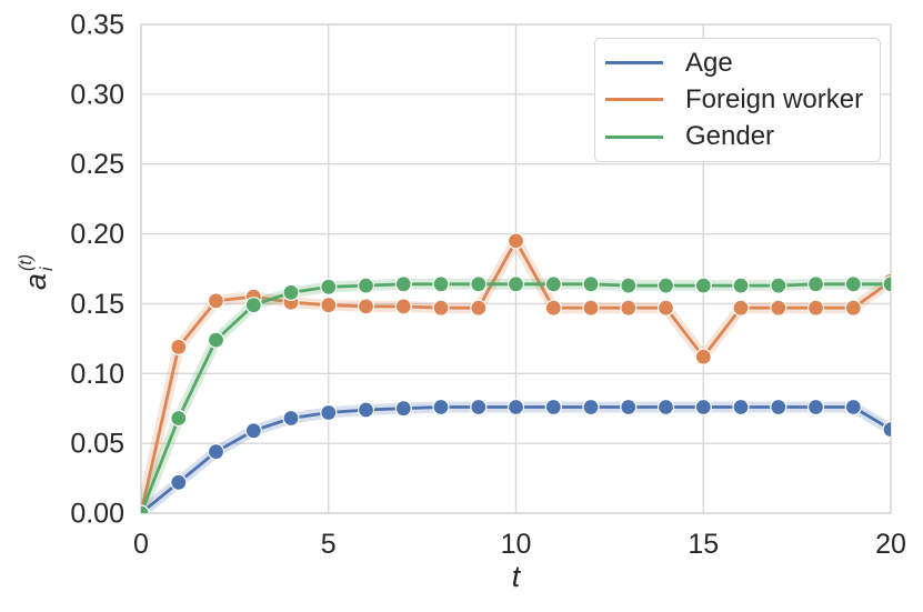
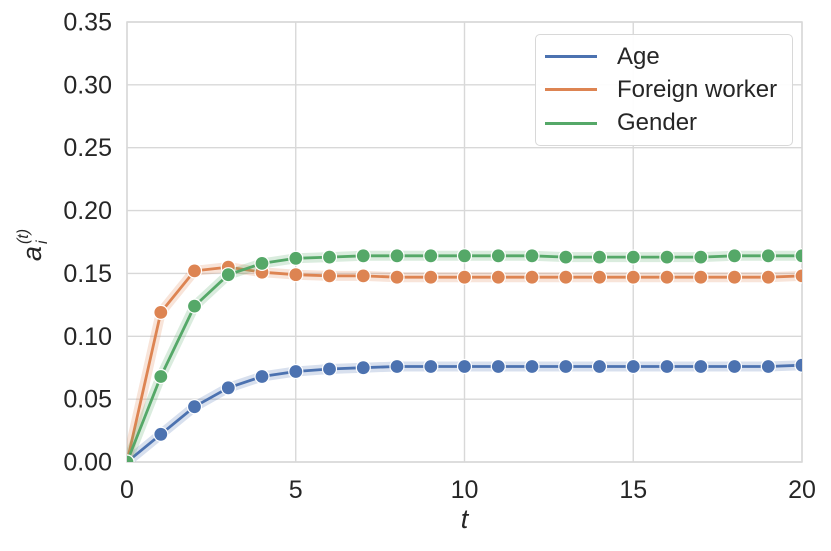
Foreign worker/10: 0.195 -> 0.147
Foreign worker/15: 0.112 -> 0.147
Age/20: 0.060 -> 0.077
Foreign worker/20: 0.166 -> 0.148
